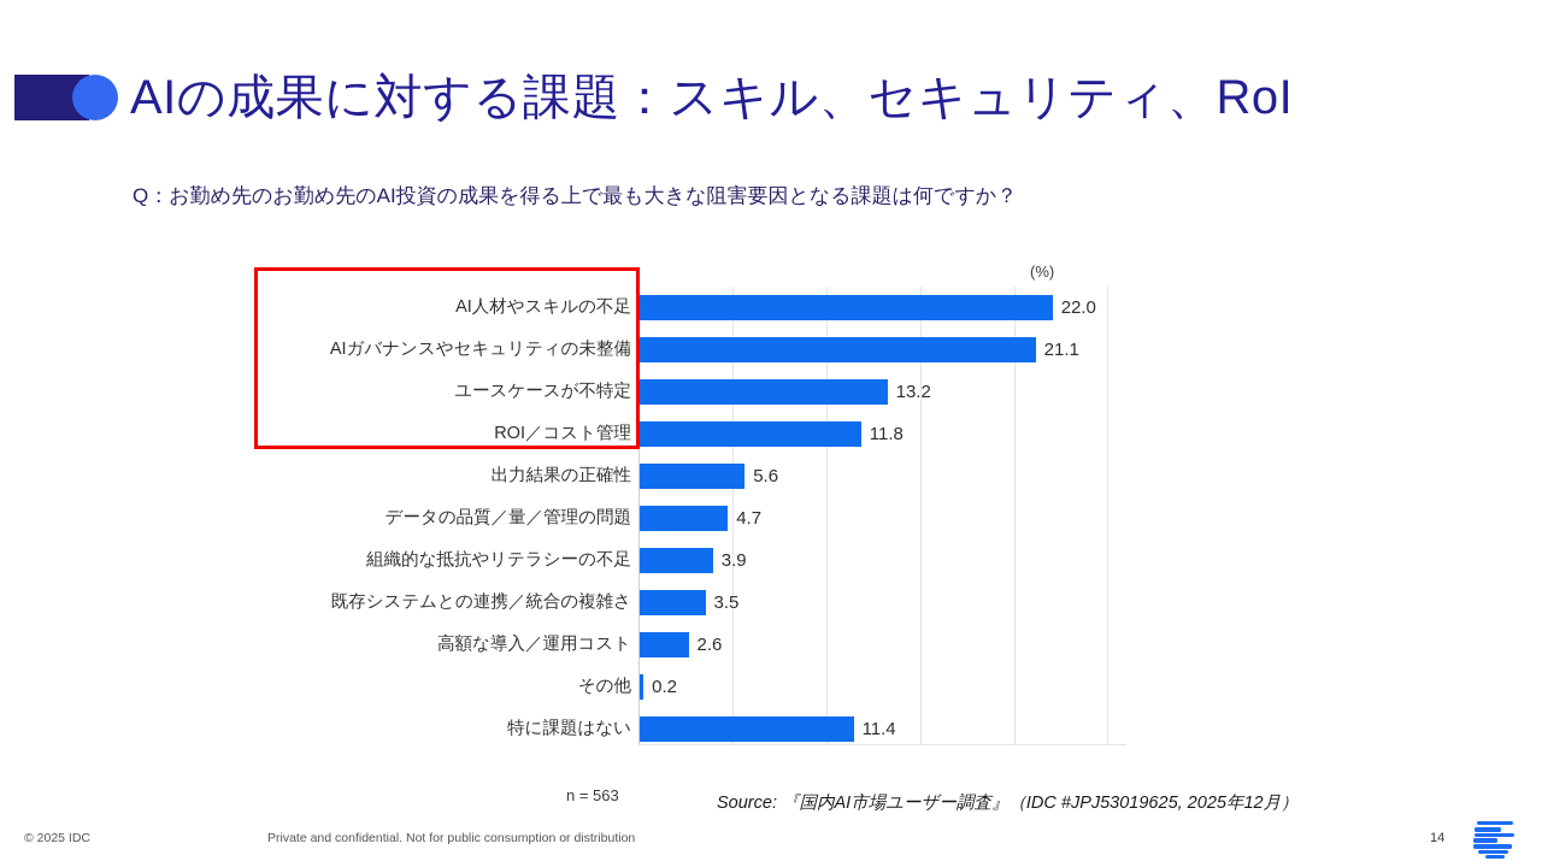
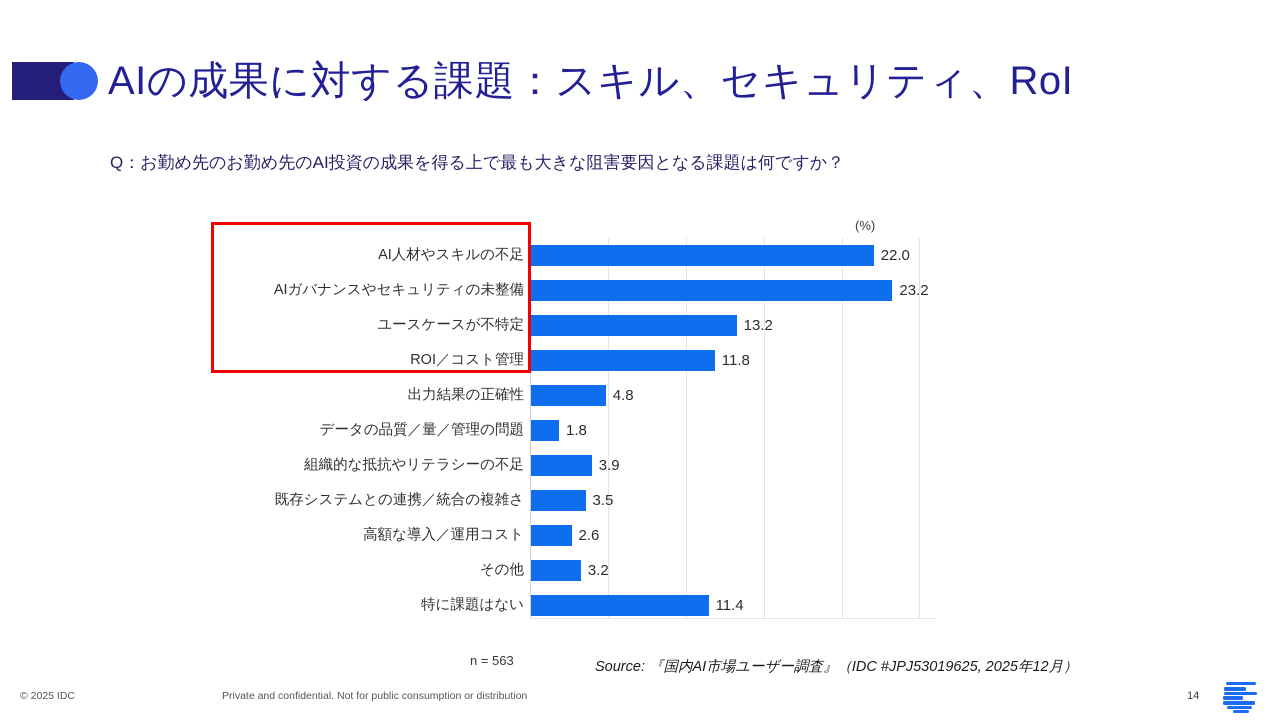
AIガバナンスやセキュリティの未整備: 21.1 -> 23.2
出力結果の正確性: 5.6 -> 4.8
データの品質／量／管理の問題: 4.7 -> 1.8
その他: 0.2 -> 3.2
